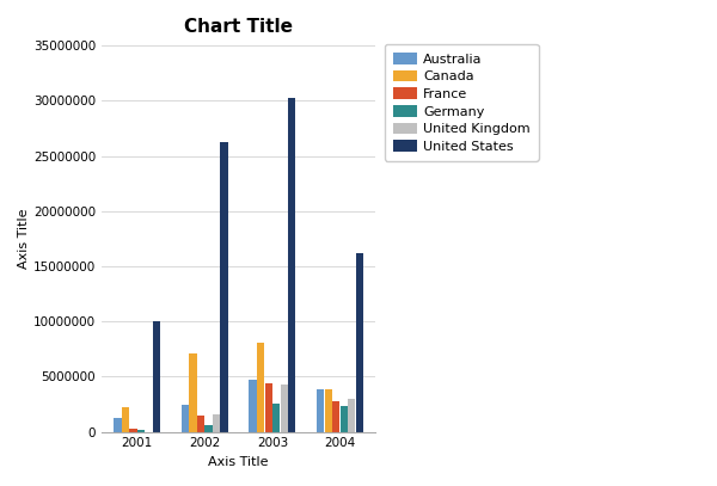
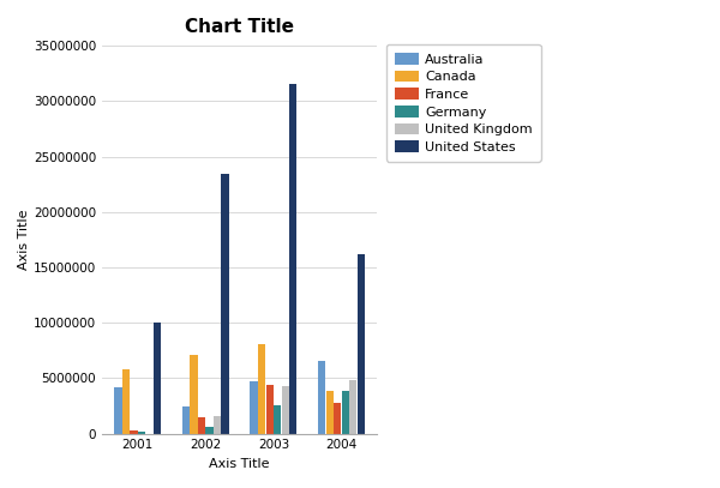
Australia/2001: 1300000 -> 4200000
Canada/2001: 2200000 -> 5800000
United States/2002: 26200000 -> 23400000
United States/2003: 30200000 -> 31600000
Australia/2004: 3800000 -> 6600000
Germany/2004: 2300000 -> 3800000
United Kingdom/2004: 3000000 -> 4800000
